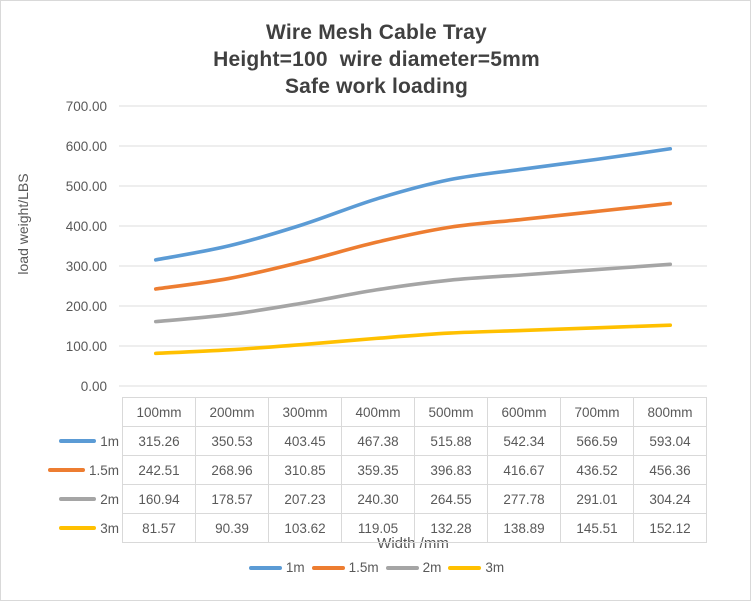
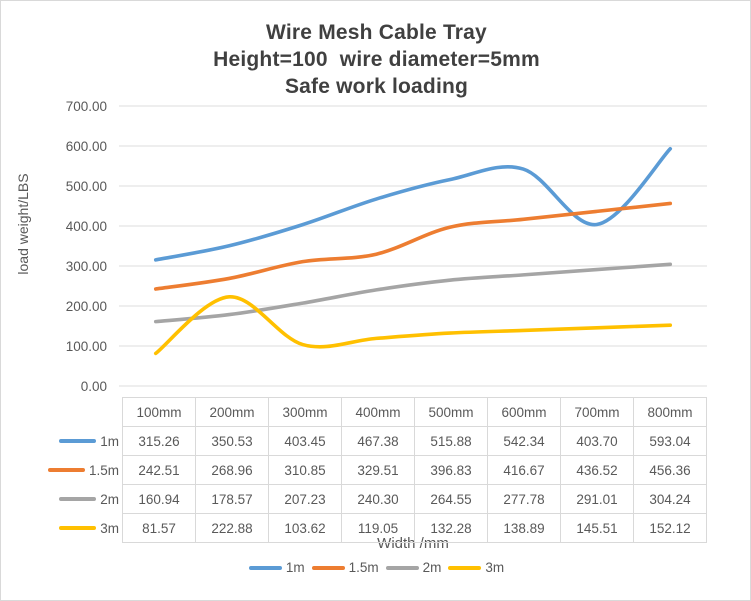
3m/200mm: 90.39 -> 222.88
1.5m/400mm: 359.35 -> 329.51
1m/700mm: 566.59 -> 403.70
